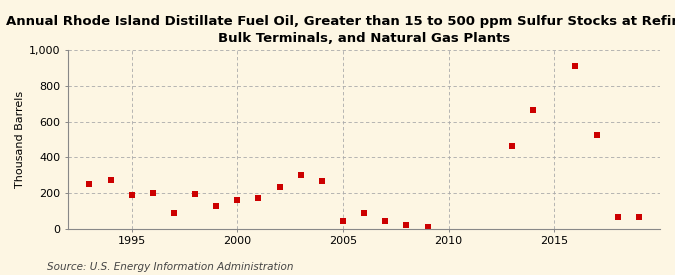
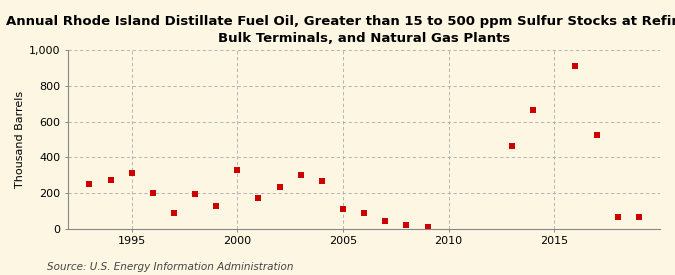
1995: 190 -> 310
2000: 160 -> 330
2005: 40 -> 110
